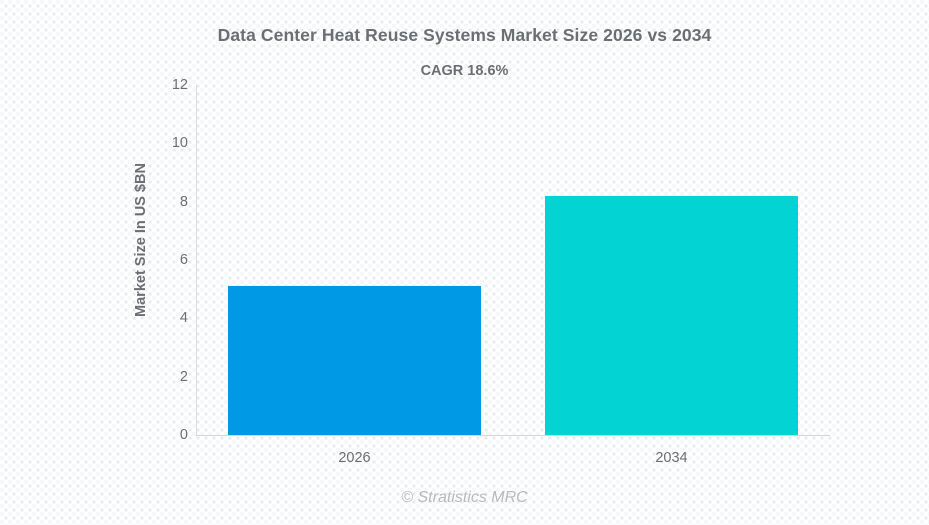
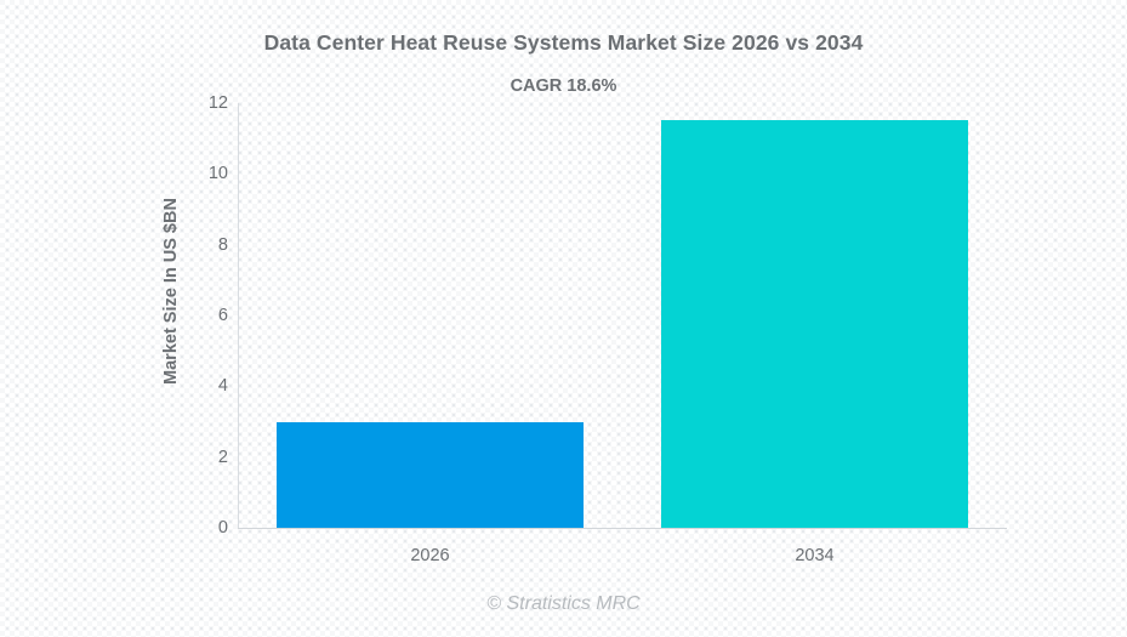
2026: 5.1 -> 3.0
2034: 8.2 -> 11.5
